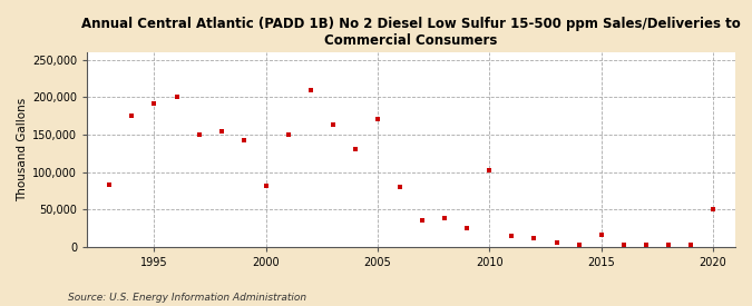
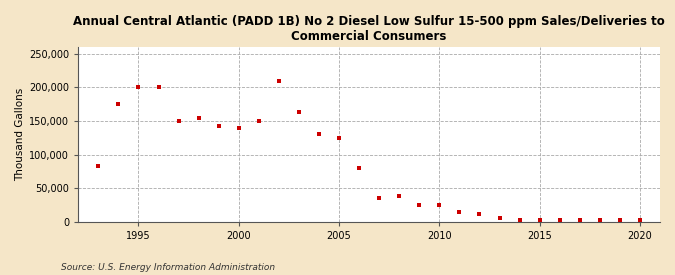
1995: 192,000 -> 200,000
2000: 82,000 -> 140,000
2005: 170,000 -> 125,000
2010: 102,000 -> 25,000
2015: 16,000 -> 3,000
2020: 50,000 -> 3,000
